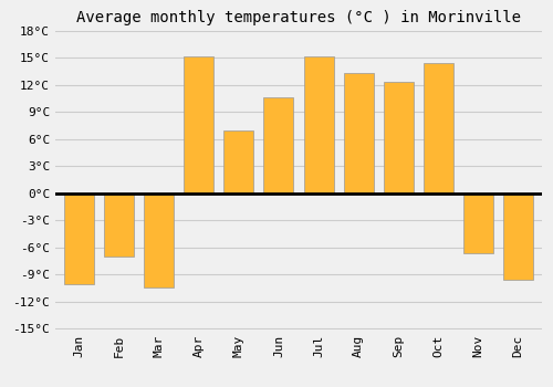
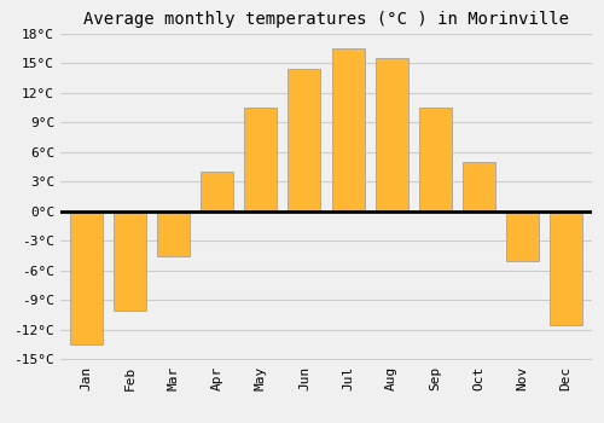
Jan: -10.0°C -> -13.5°C
Feb: -7.0°C -> -10.0°C
Mar: -10.4°C -> -4.5°C
Apr: 15.2°C -> 4.0°C
May: 7.0°C -> 10.5°C
Jun: 10.6°C -> 14.5°C
Jul: 15.2°C -> 16.5°C
Aug: 13.4°C -> 15.5°C
Sep: 12.4°C -> 10.5°C
Oct: 14.4°C -> 5.0°C
Nov: -6.6°C -> -5.0°C
Dec: -9.6°C -> -11.5°C
